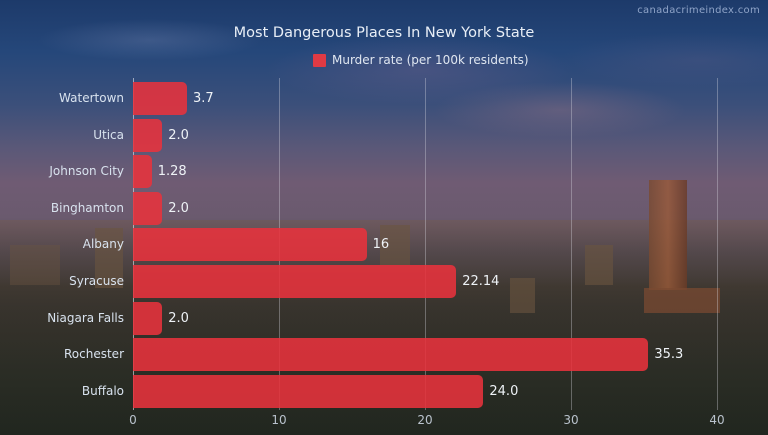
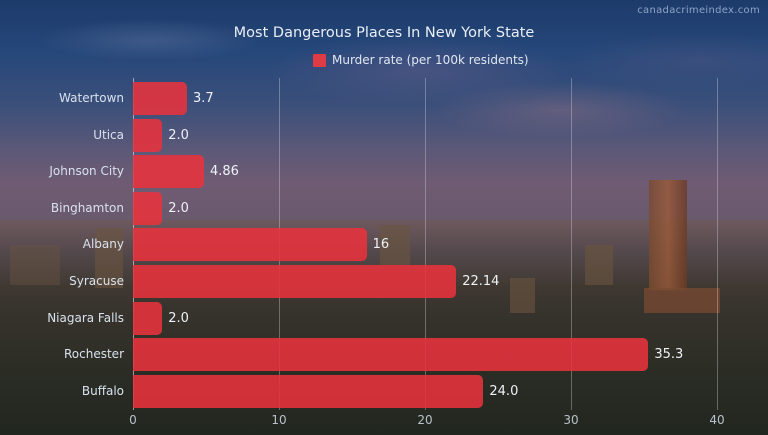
Johnson City: 1.28 -> 4.86
